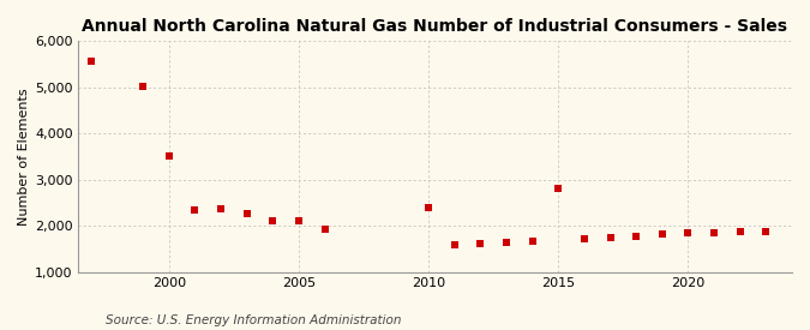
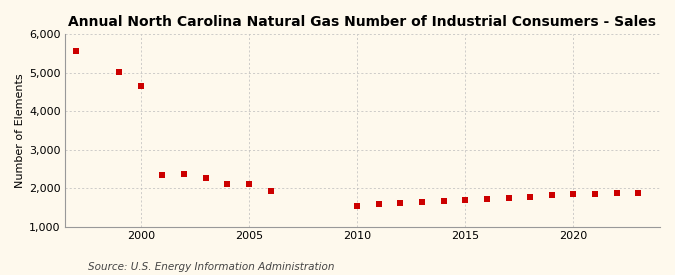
2000: 3,500 -> 4,650
2010: 2,400 -> 1,530
2015: 2,800 -> 1,700
